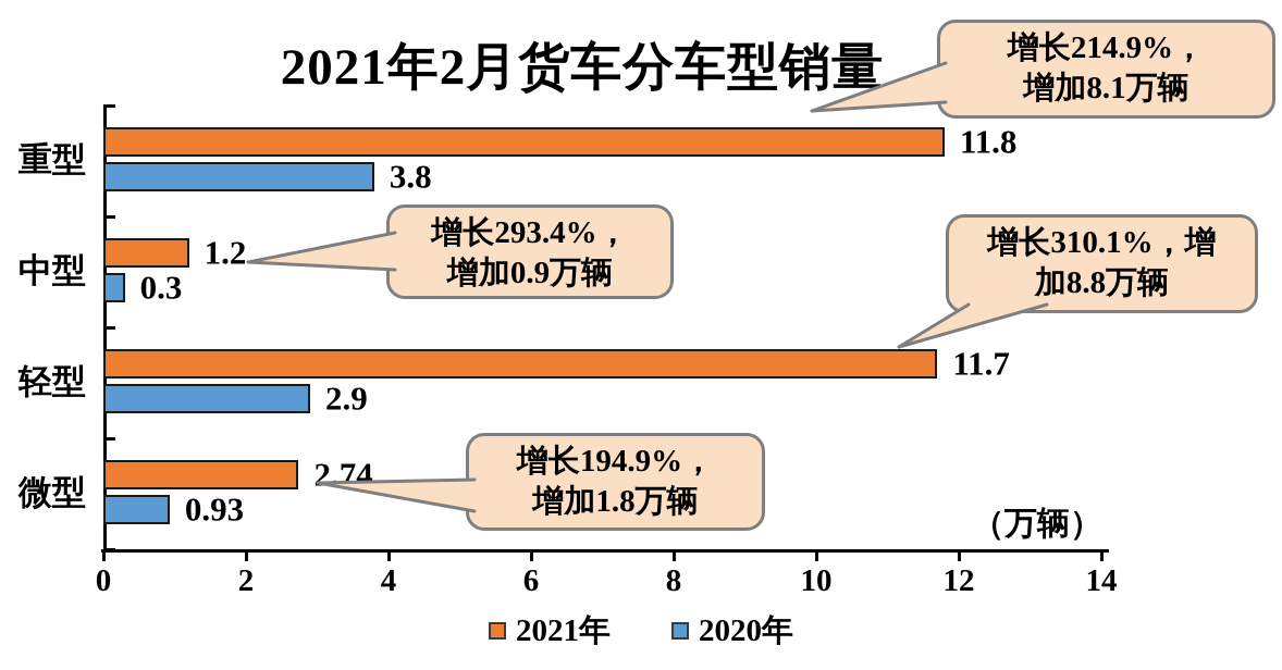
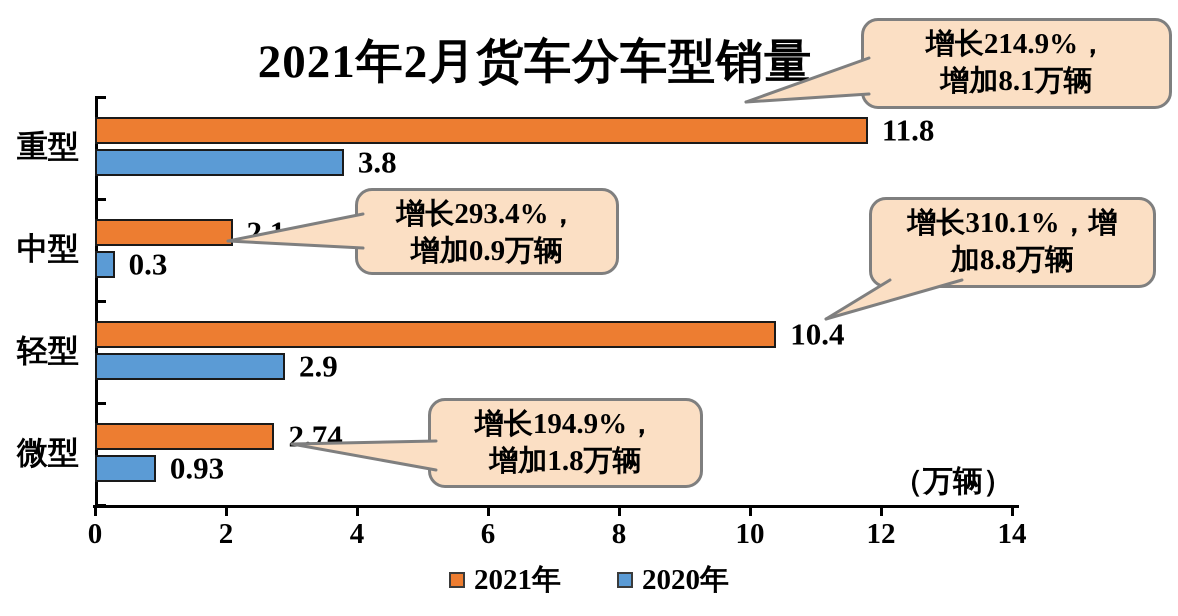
2021年/中型: 1.2 -> 2.1
2021年/轻型: 11.7 -> 10.4
